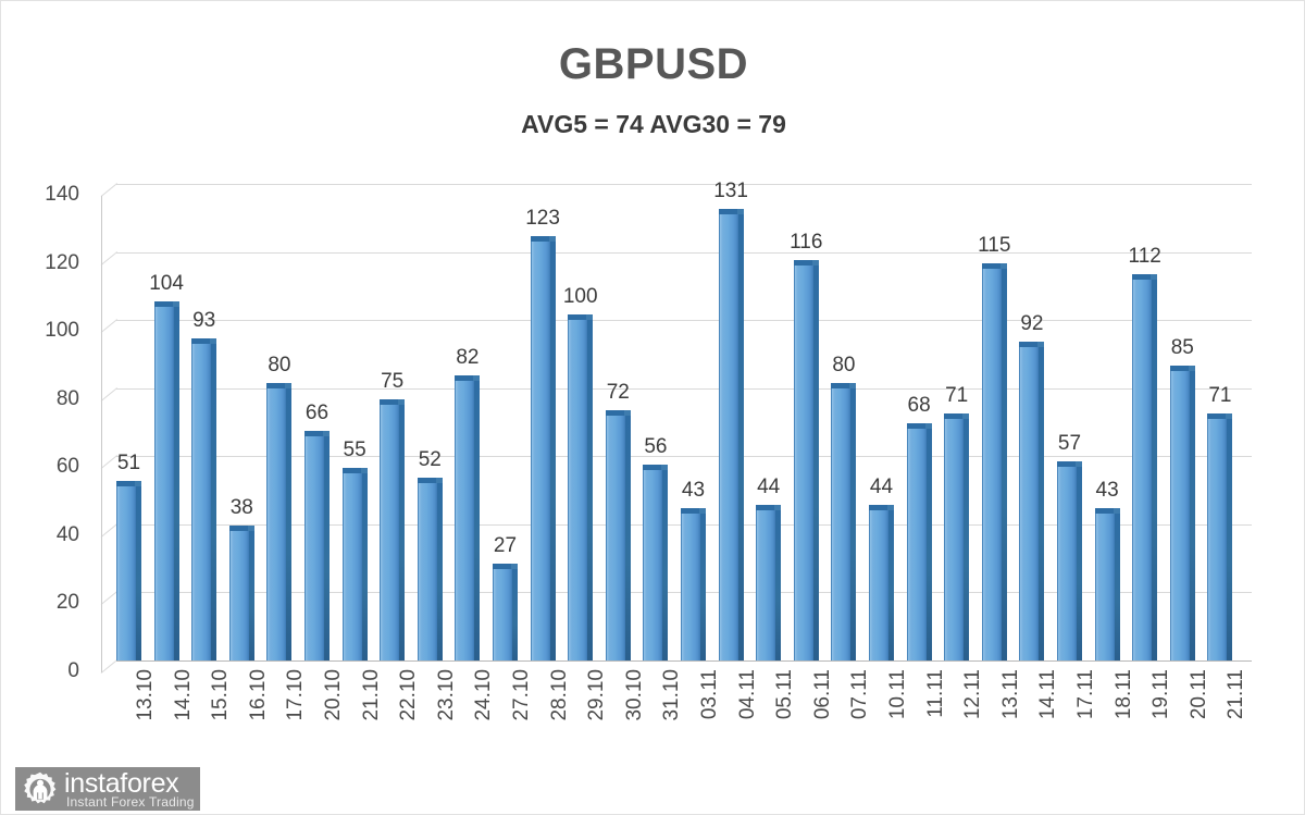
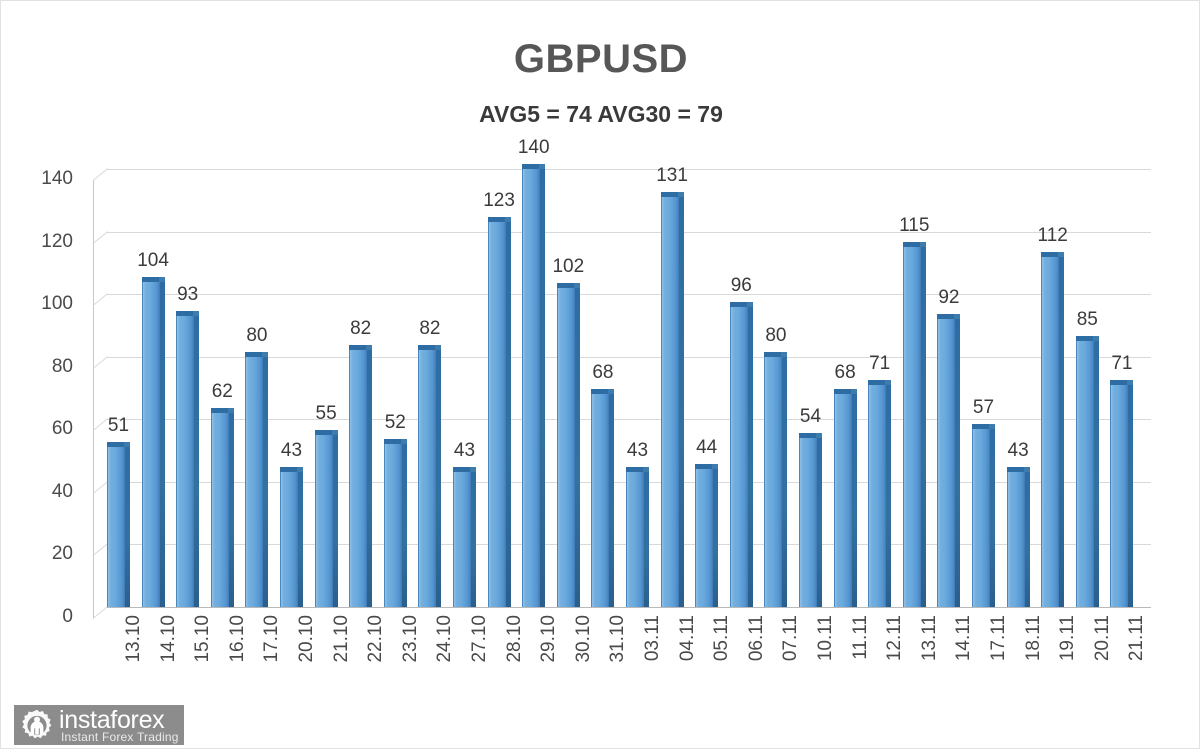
16.10: 38 -> 62
20.10: 66 -> 43
22.10: 75 -> 82
27.10: 27 -> 43
29.10: 100 -> 140
30.10: 72 -> 102
31.10: 56 -> 68
06.11: 116 -> 96
10.11: 44 -> 54
